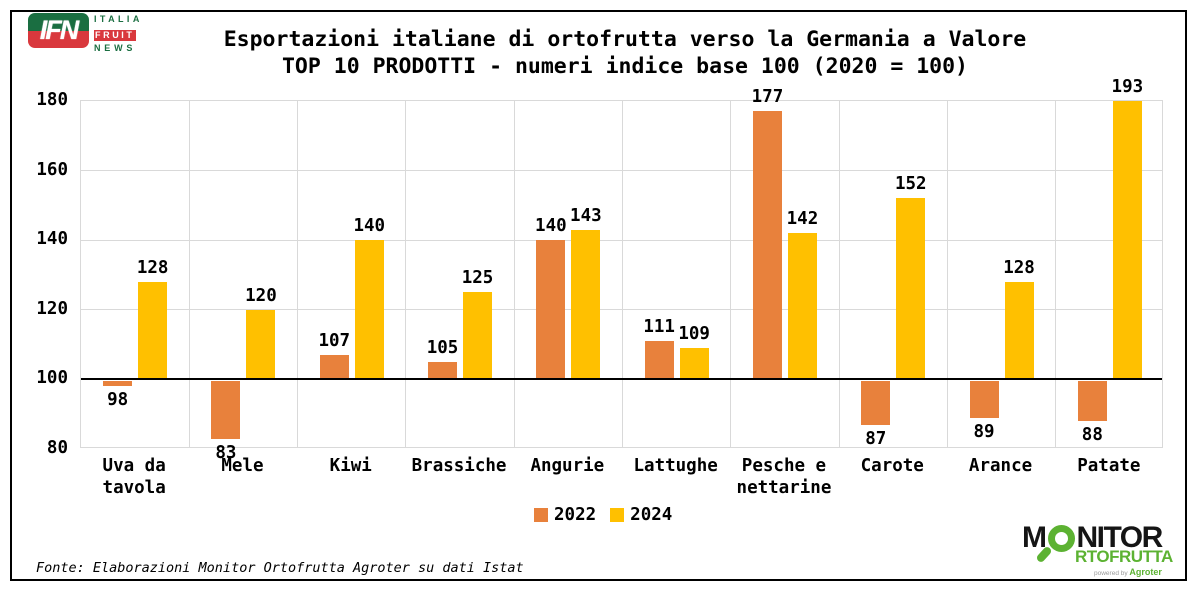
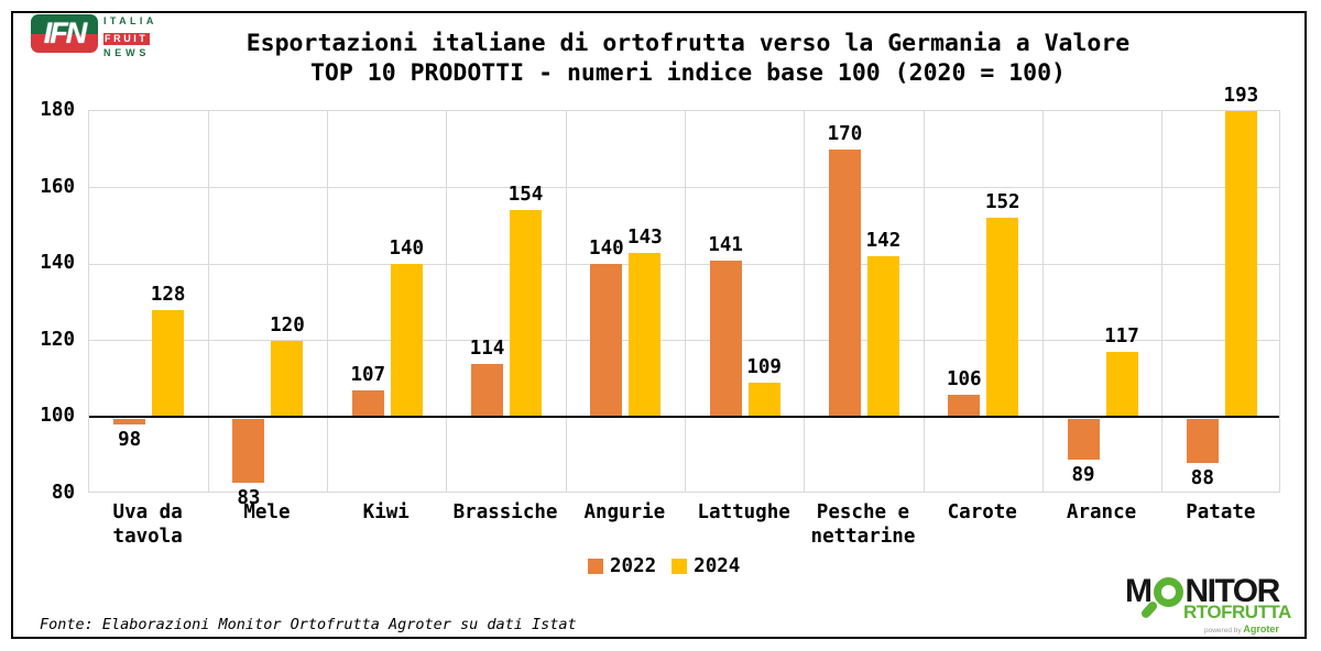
2022/Brassiche: 105 -> 114
2024/Brassiche: 125 -> 154
2022/Lattughe: 111 -> 141
2022/Pesche e nettarine: 177 -> 170
2022/Carote: 87 -> 106
2024/Arance: 128 -> 117
